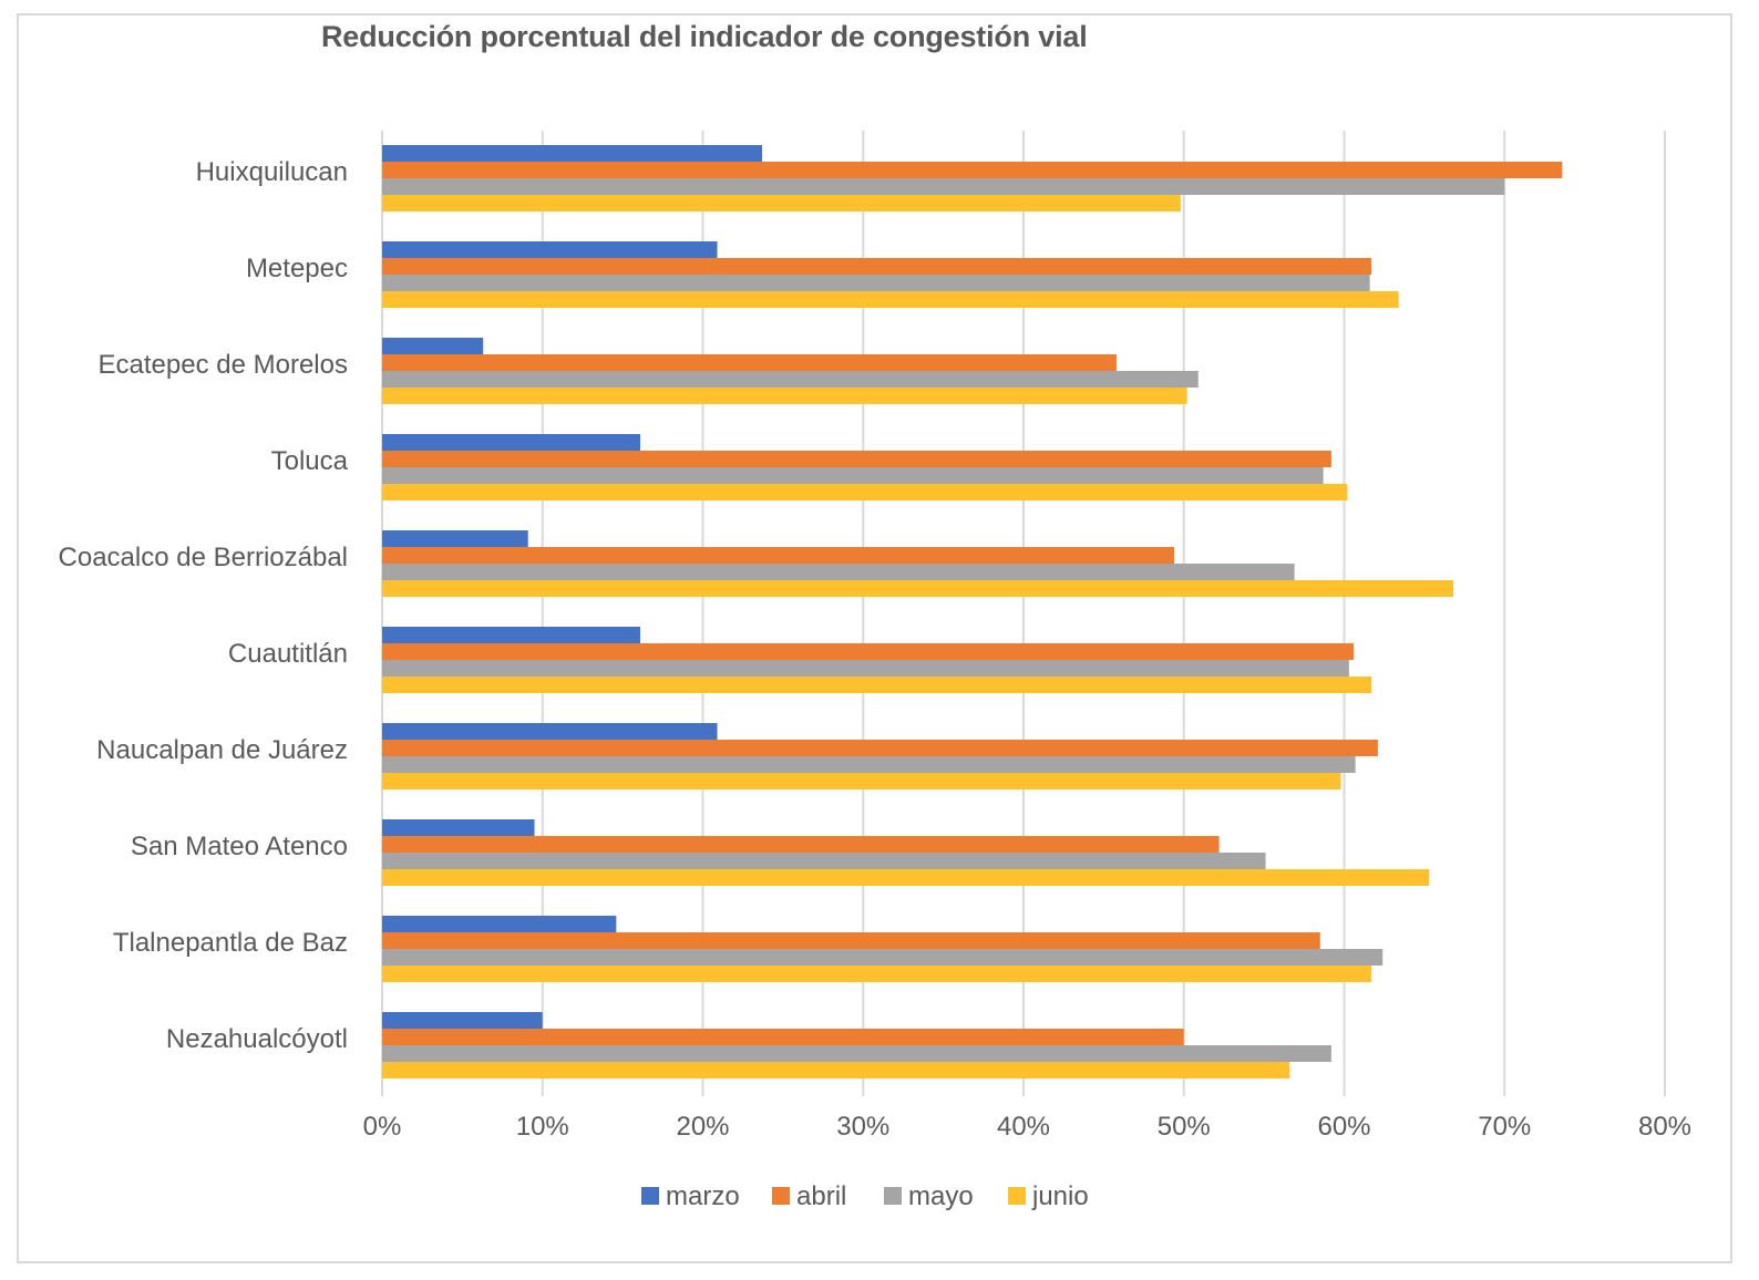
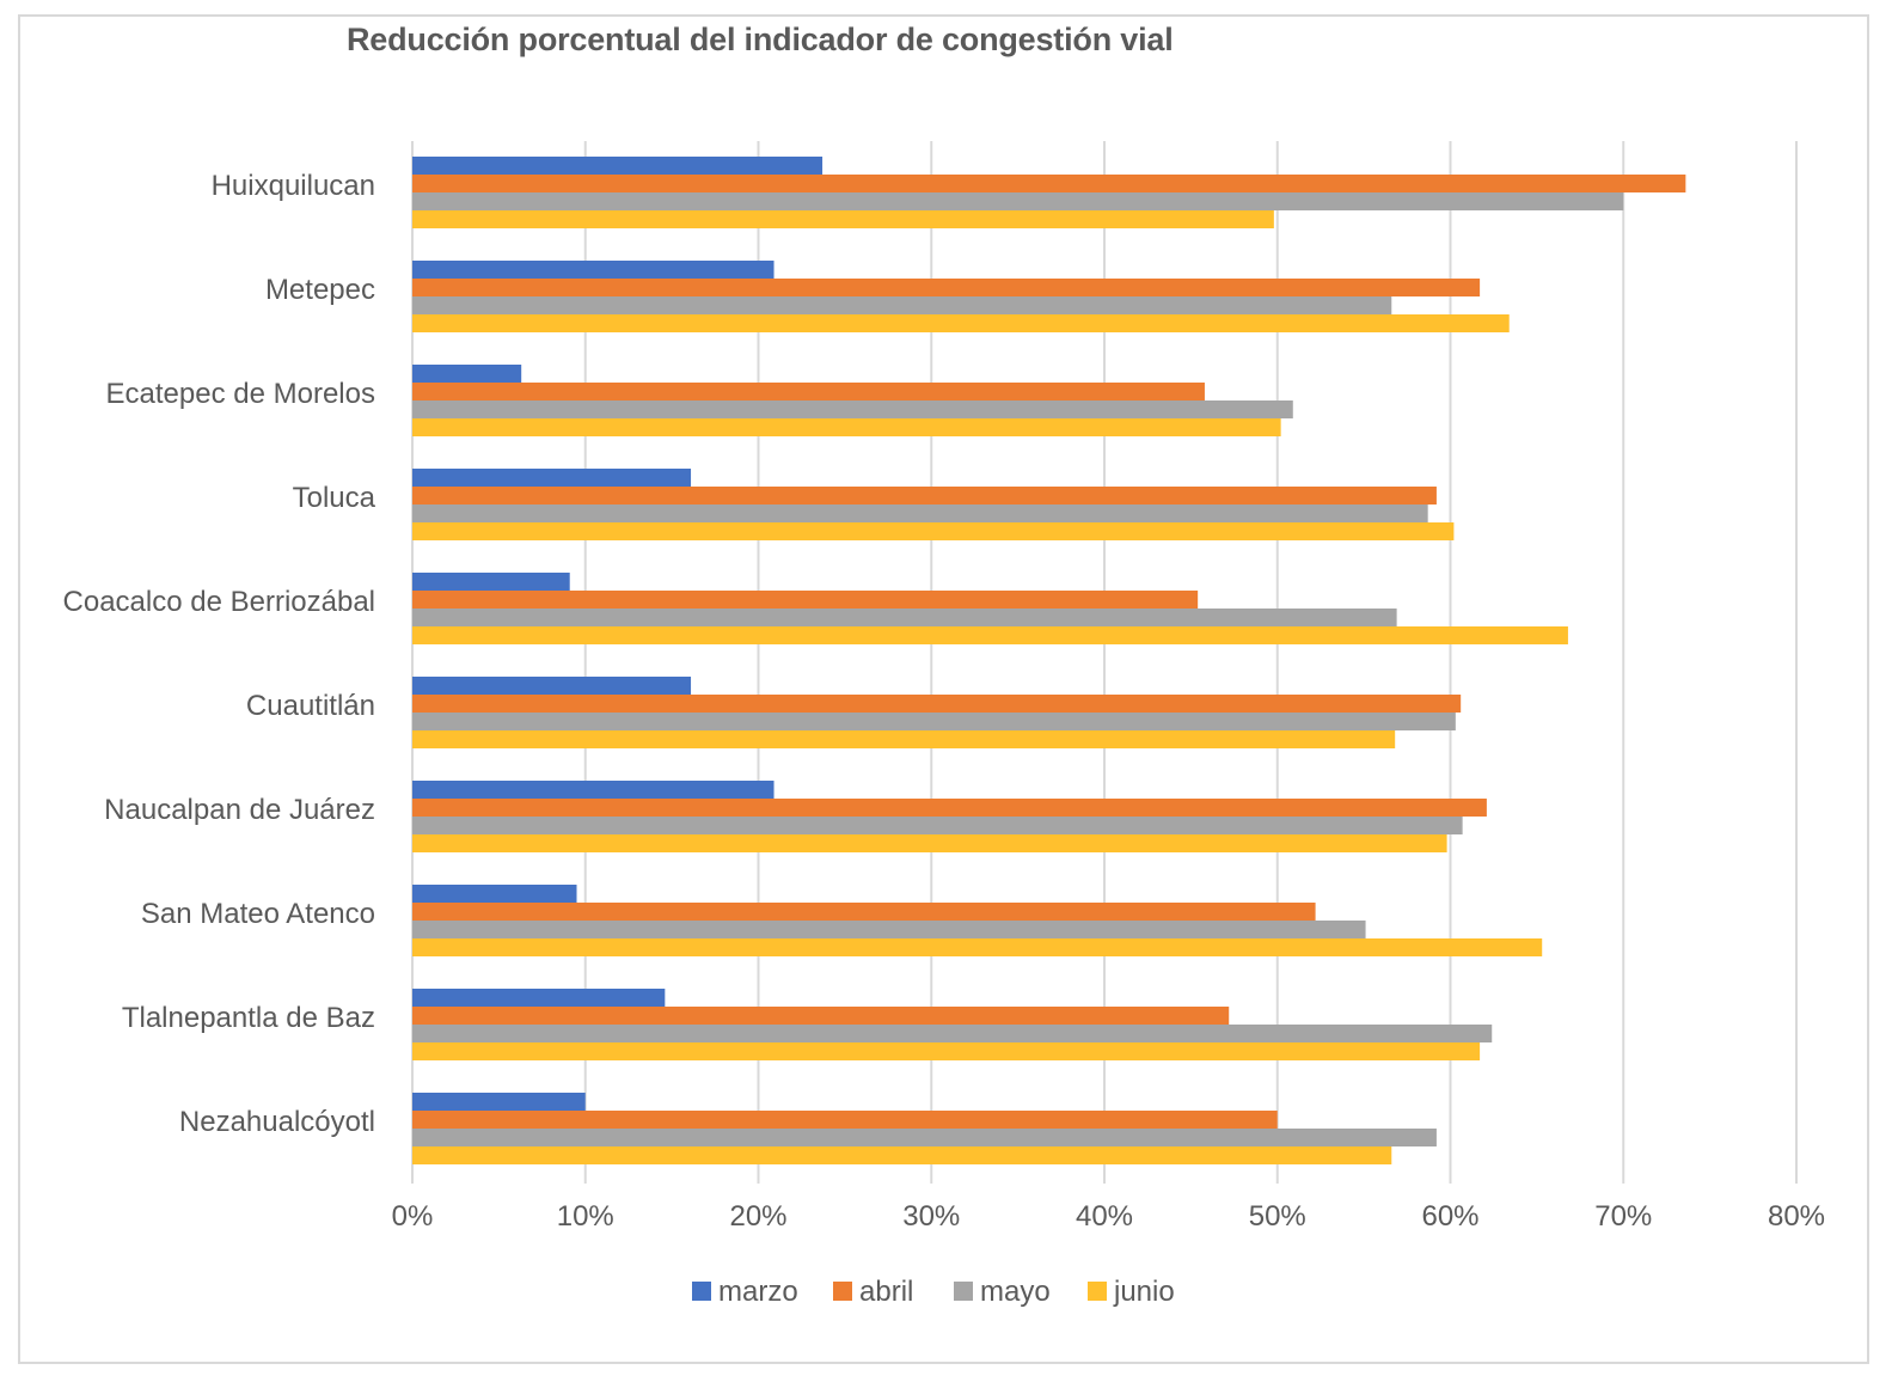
mayo/Metepec: 61.6% -> 56.6%
abril/Coacalco de Berriozábal: 49.4% -> 45.4%
junio/Cuautitlán: 61.7% -> 56.8%
abril/Tlalnepantla de Baz: 58.5% -> 47.2%
